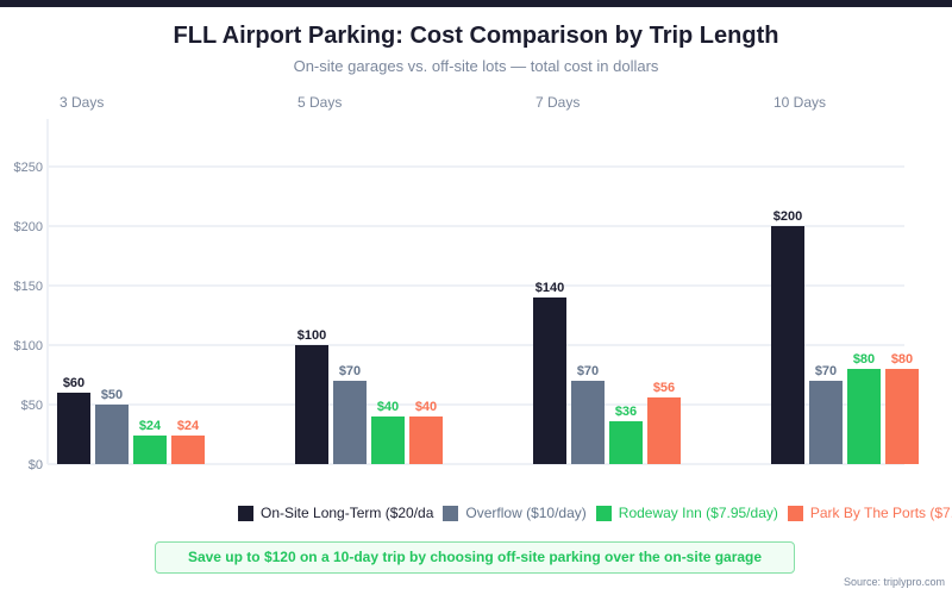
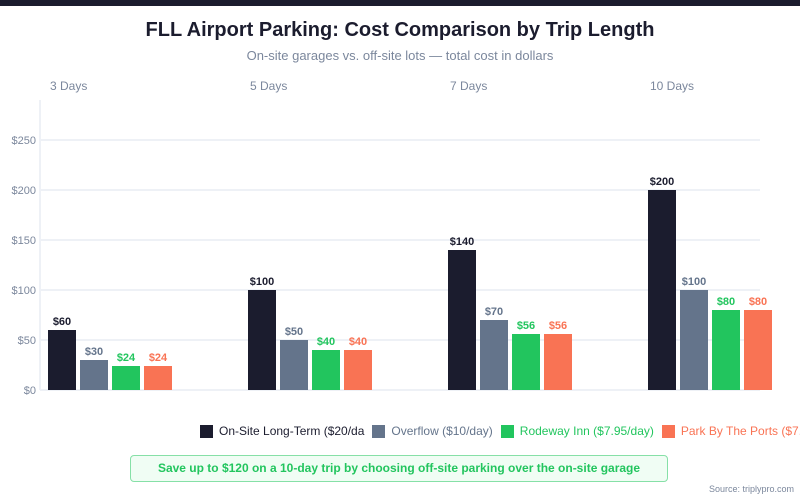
Overflow ($10/day)/3 Days: $50 -> $30
Overflow ($10/day)/5 Days: $70 -> $50
Rodeway Inn ($7.95/day)/7 Days: $36 -> $56
Overflow ($10/day)/10 Days: $70 -> $100
